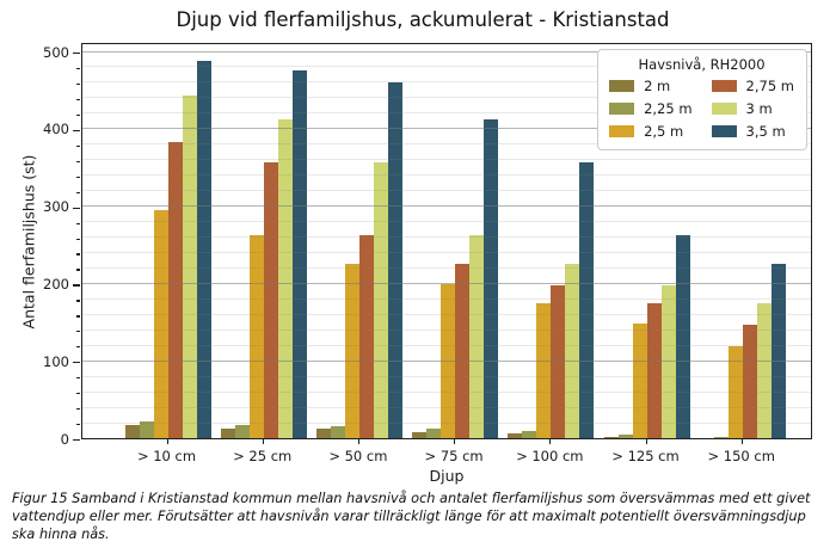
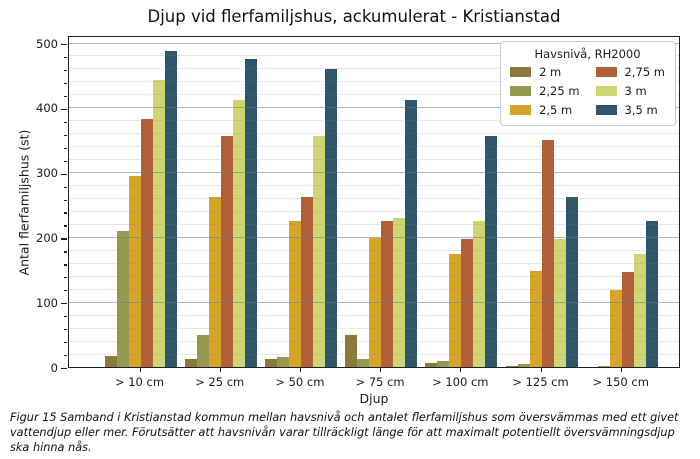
2,25 m/> 10 cm: 20 -> 210
2,25 m/> 25 cm: 20 -> 50
2 m/> 75 cm: 10 -> 50
3 m/> 75 cm: 260 -> 230
2,75 m/> 125 cm: 170 -> 350
